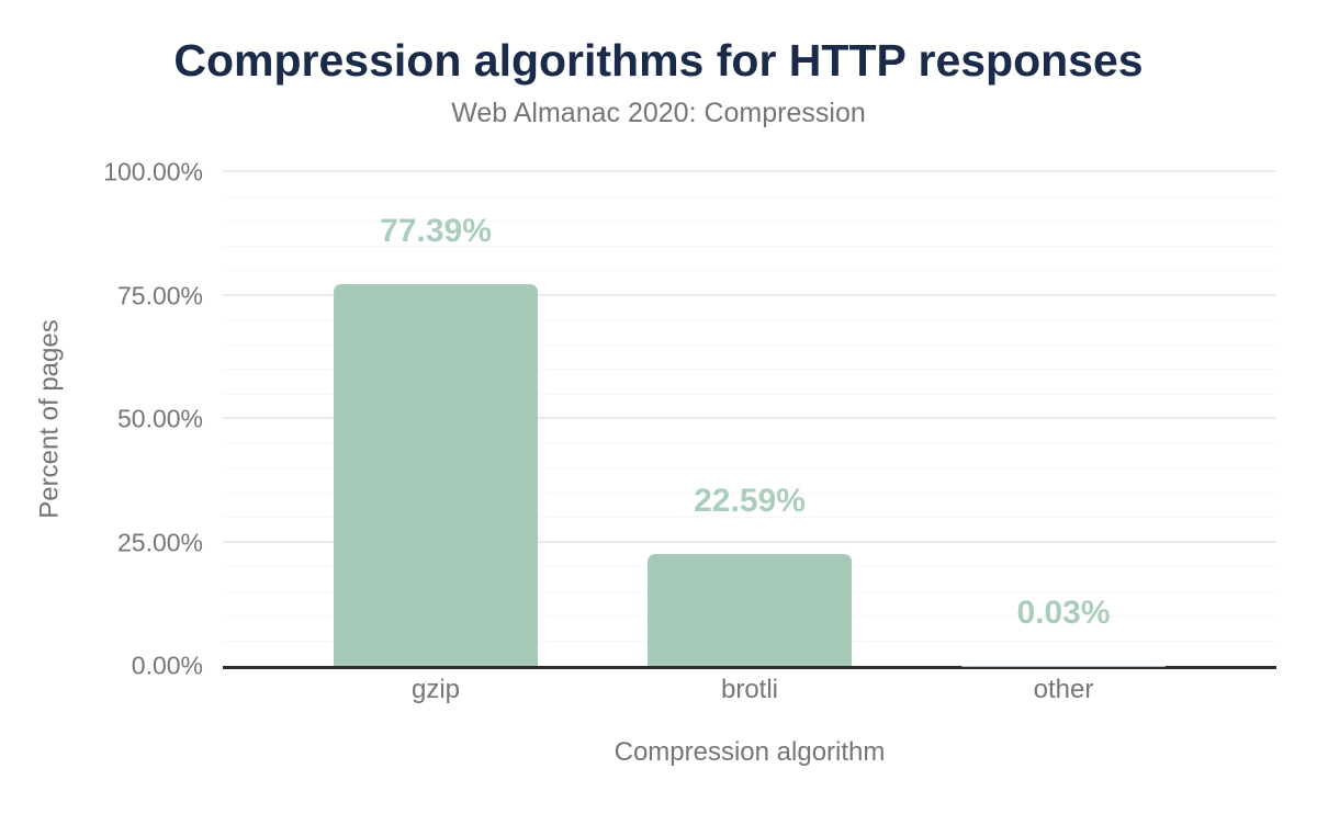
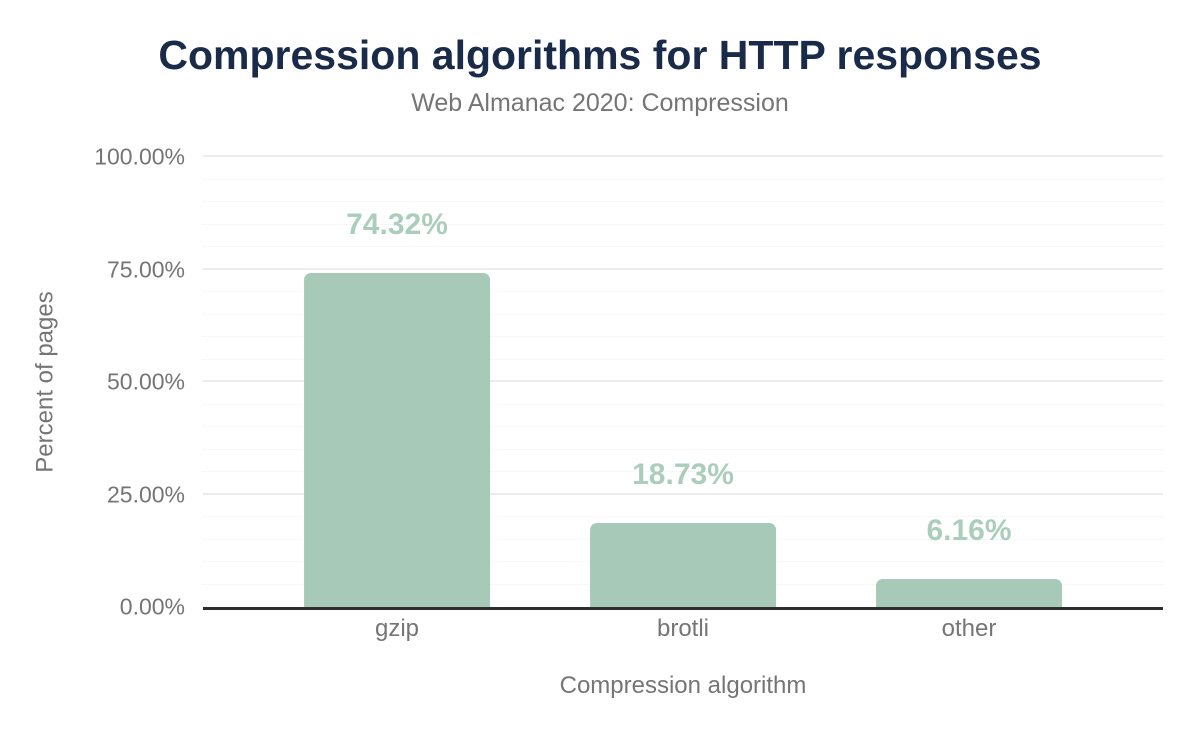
gzip: 77.39% -> 74.32%
brotli: 22.59% -> 18.73%
other: 0.03% -> 6.16%
